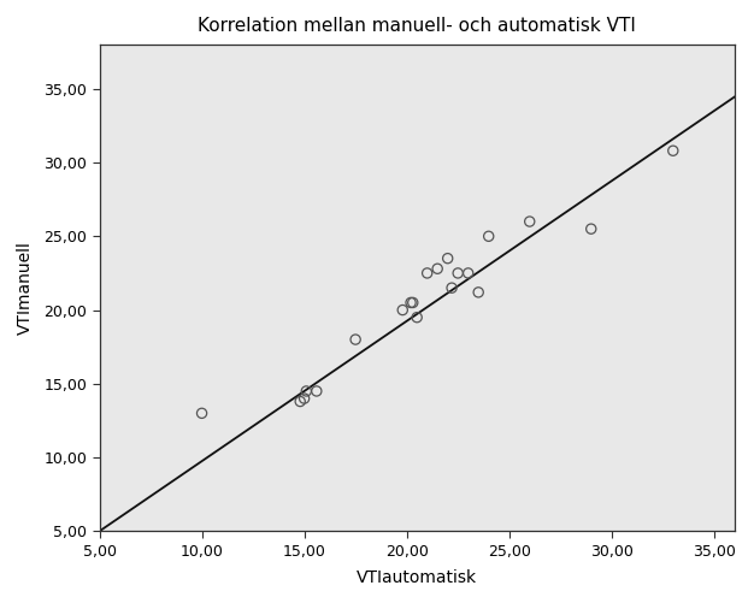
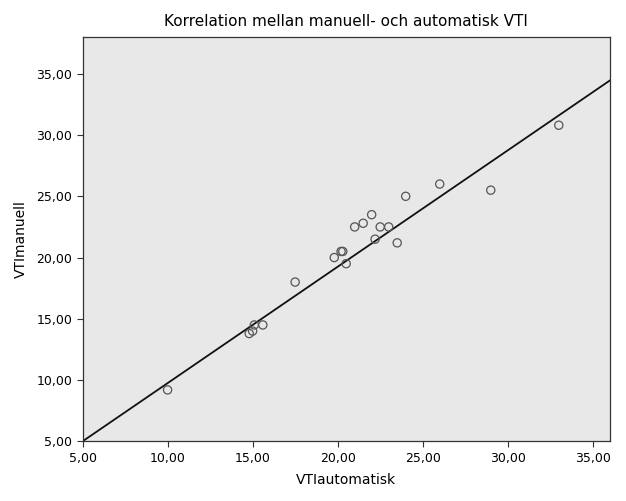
10,00: 13,0 -> 9,2
